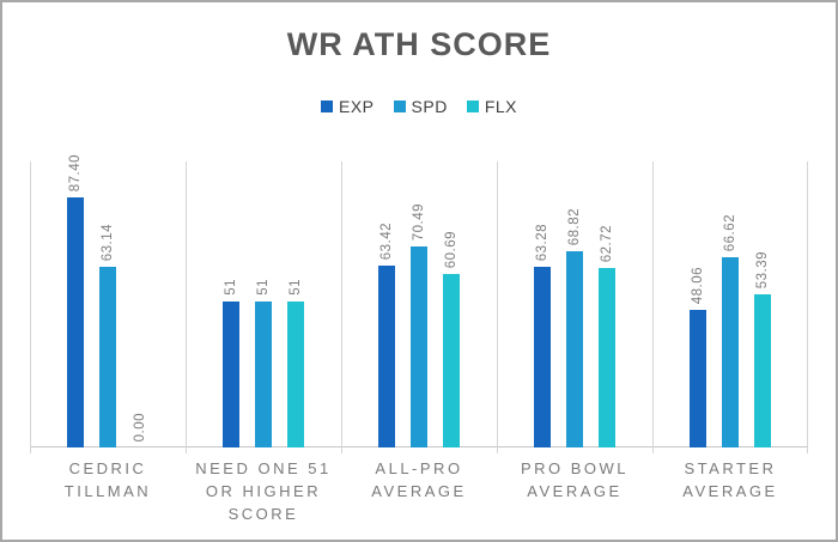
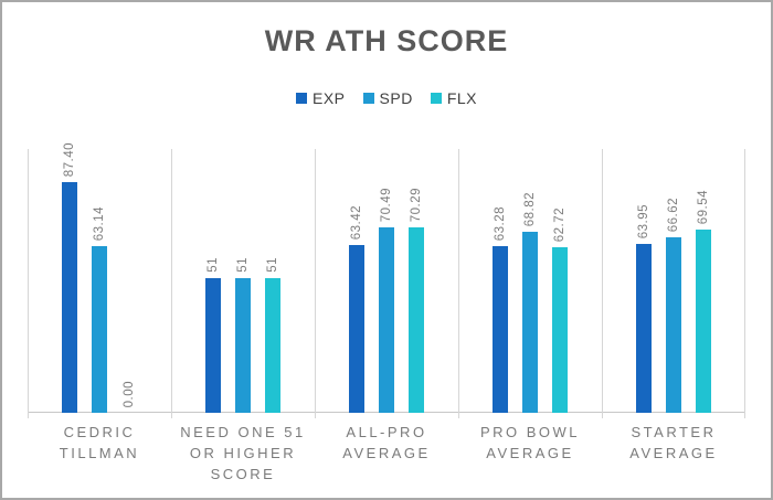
FLX/ALL-PRO AVERAGE: 60.69 -> 70.29
EXP/STARTER AVERAGE: 48.06 -> 63.95
FLX/STARTER AVERAGE: 53.39 -> 69.54
